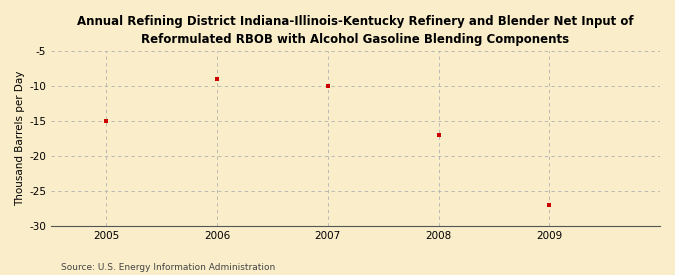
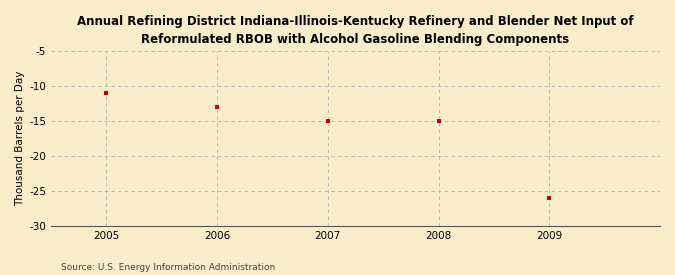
2005: -15 -> -11
2006: -9 -> -13
2007: -10 -> -15
2008: -17 -> -15
2009: -27 -> -26
